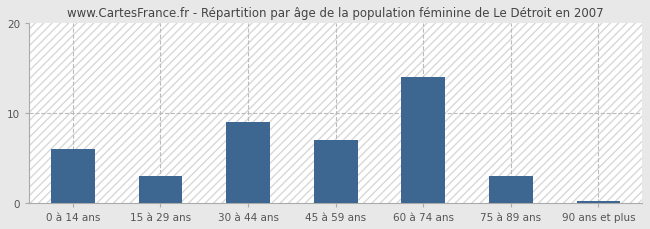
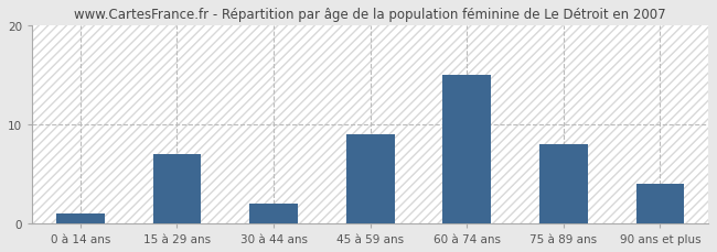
0 à 14 ans: 6.0 -> 1.0
15 à 29 ans: 3.0 -> 7.0
30 à 44 ans: 9.0 -> 2.0
45 à 59 ans: 7.0 -> 9.0
60 à 74 ans: 14.0 -> 15.0
75 à 89 ans: 3.0 -> 8.0
90 ans et plus: 0.2 -> 4.0
